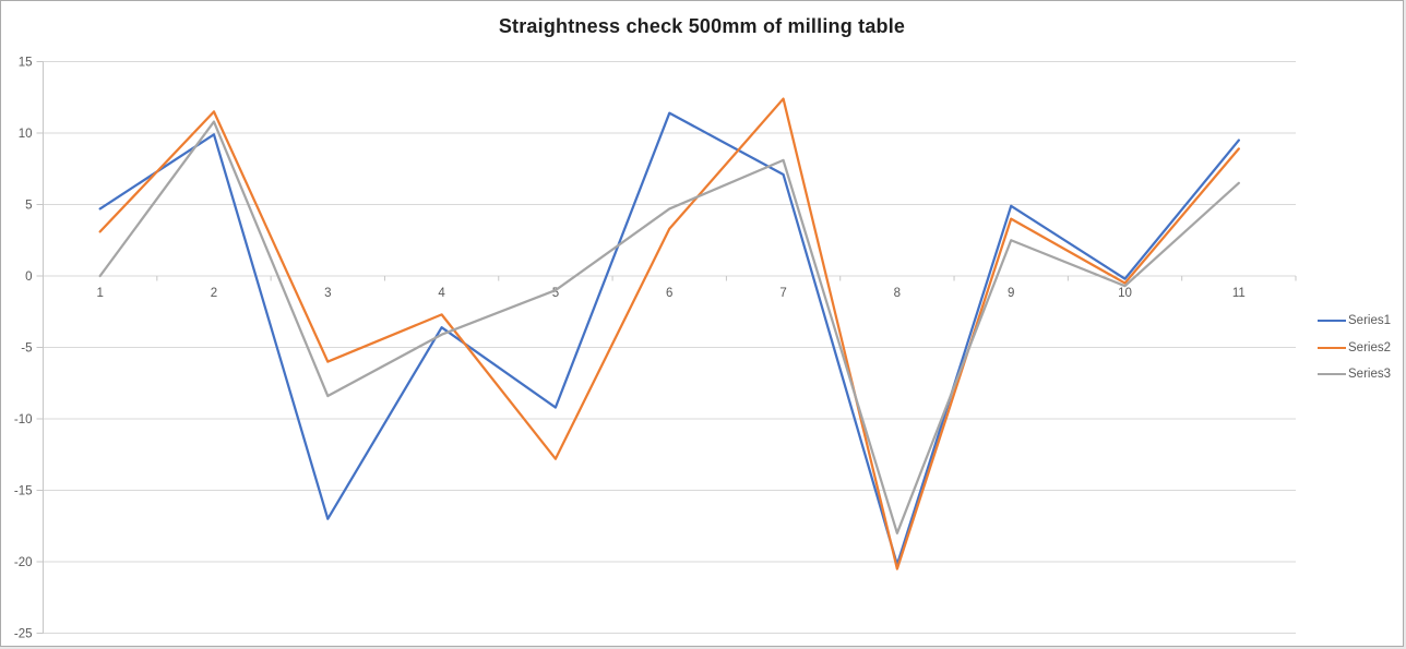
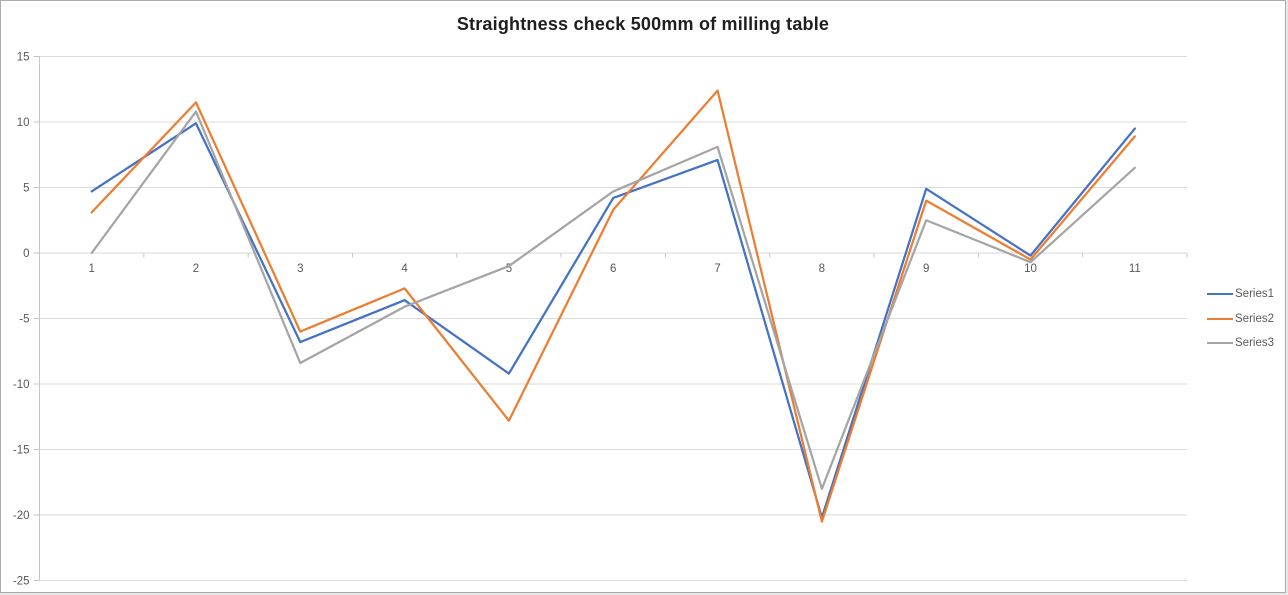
Series1/3: -17.0 -> -6.8
Series1/6: 11.4 -> 4.2
